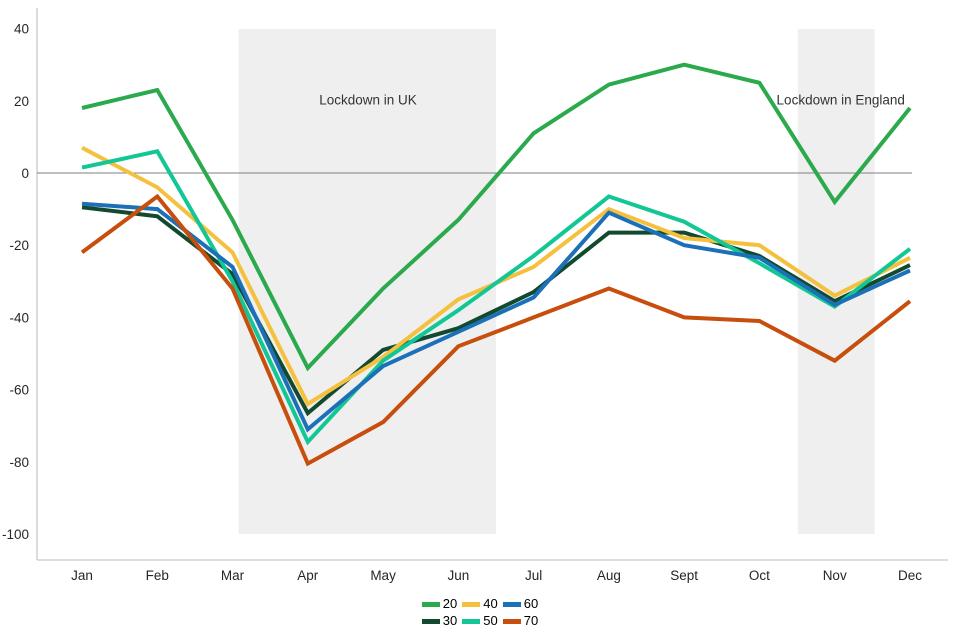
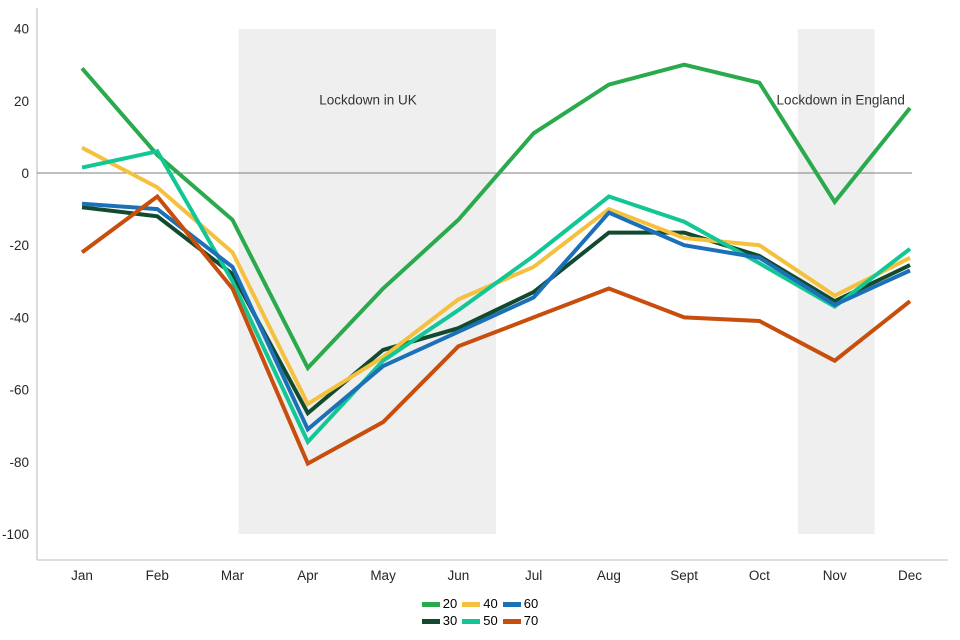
20/Jan: 18 -> 29
20/Feb: 23 -> 5
